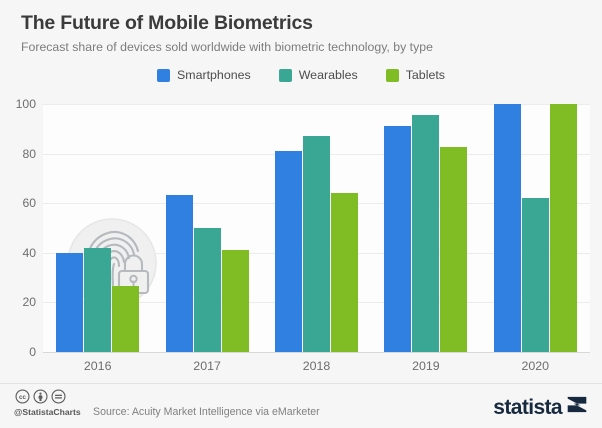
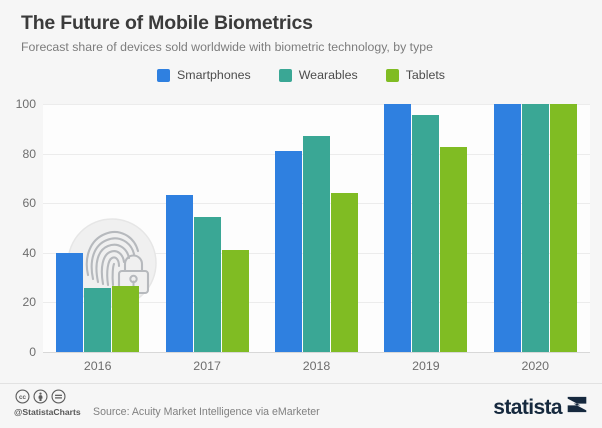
Wearables/2016: 42 -> 26
Wearables/2017: 50 -> 54
Smartphones/2019: 91 -> 100
Wearables/2020: 62 -> 100
